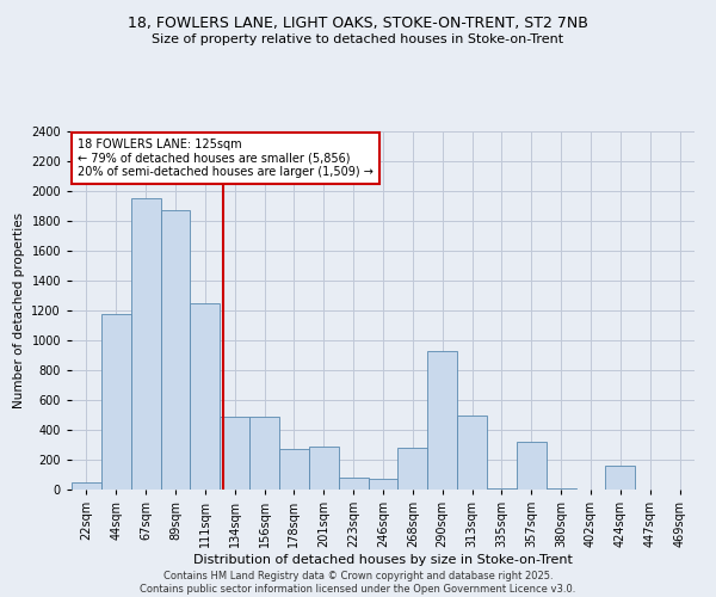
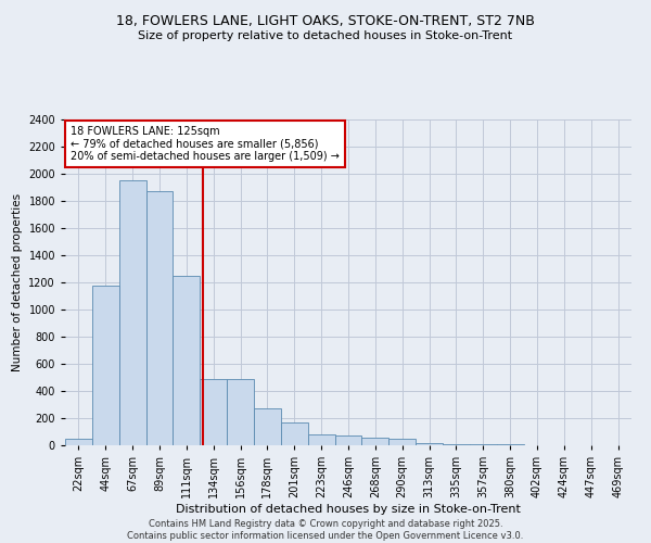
201sqm: 290 -> 170
268sqm: 280 -> 60
290sqm: 930 -> 50
313sqm: 500 -> 20
357sqm: 320 -> 0
424sqm: 160 -> 0
